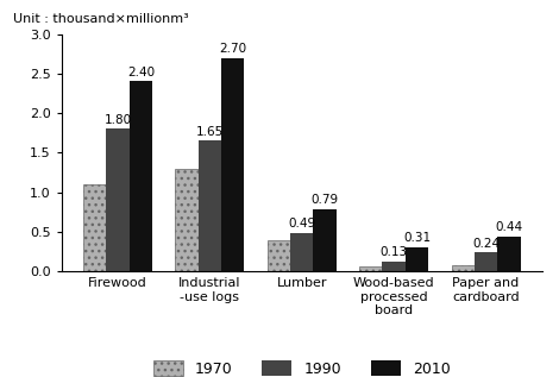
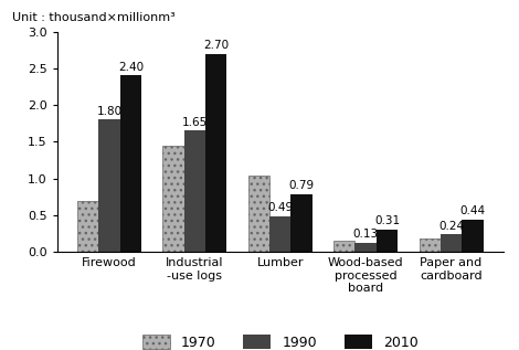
1970/Firewood: 1.10 -> 0.70
1970/Industrial -use logs: 1.30 -> 1.44
1970/Lumber: 0.40 -> 1.04
1970/Wood-based processed board: 0.06 -> 0.16
1970/Paper and cardboard: 0.08 -> 0.18
